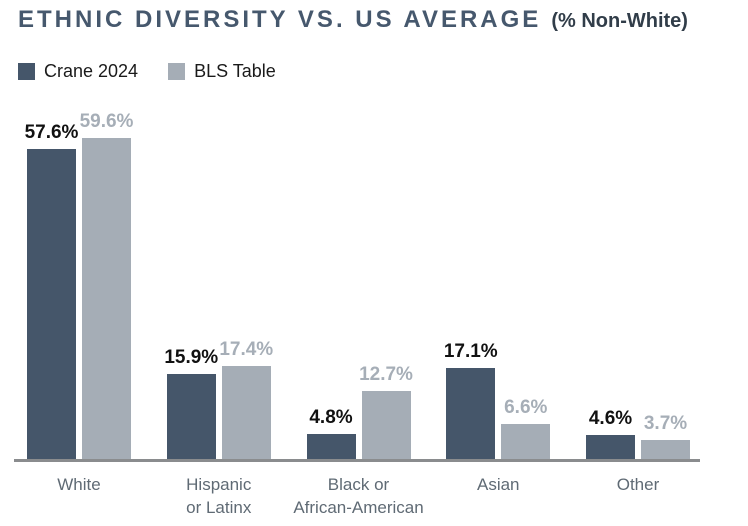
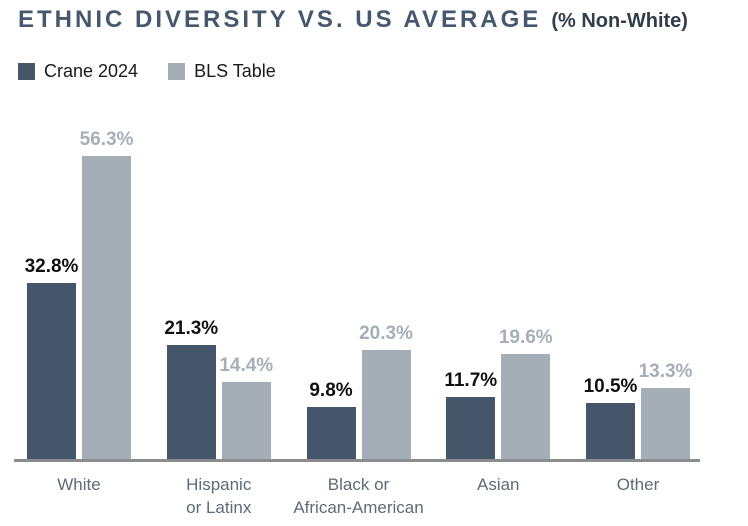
Crane 2024/White: 57.6% -> 32.8%
BLS Table/White: 59.6% -> 56.3%
Crane 2024/Hispanic or Latinx: 15.9% -> 21.3%
BLS Table/Hispanic or Latinx: 17.4% -> 14.4%
Crane 2024/Black or African-American: 4.8% -> 9.8%
BLS Table/Black or African-American: 12.7% -> 20.3%
Crane 2024/Asian: 17.1% -> 11.7%
BLS Table/Asian: 6.6% -> 19.6%
Crane 2024/Other: 4.6% -> 10.5%
BLS Table/Other: 3.7% -> 13.3%
